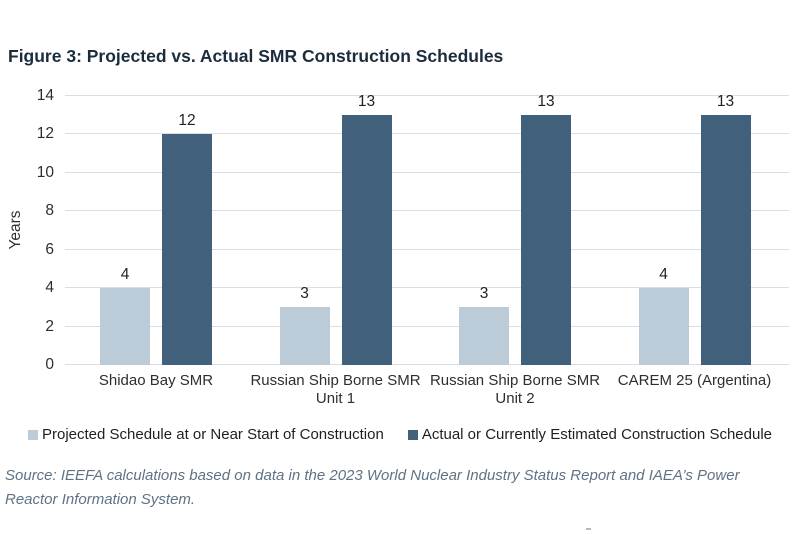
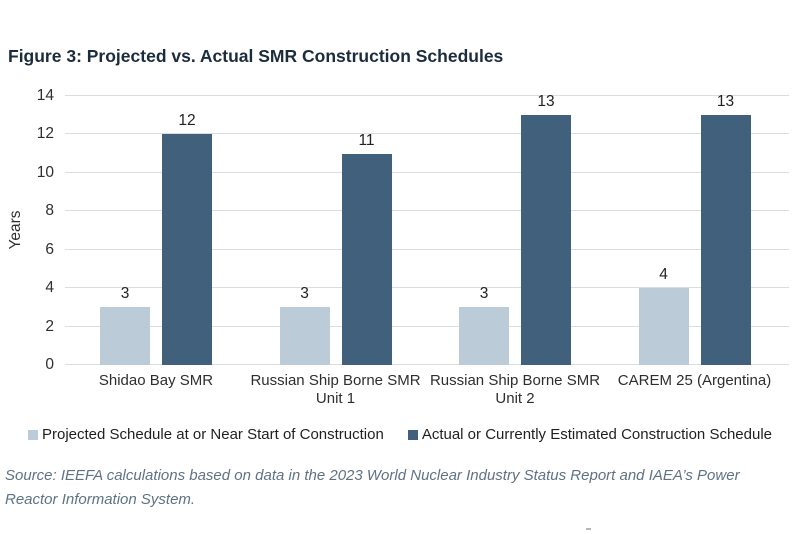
Projected Schedule at or Near Start of Construction/Shidao Bay SMR: 4 -> 3
Actual or Currently Estimated Construction Schedule/Russian Ship Borne SMR Unit 1: 13 -> 11
